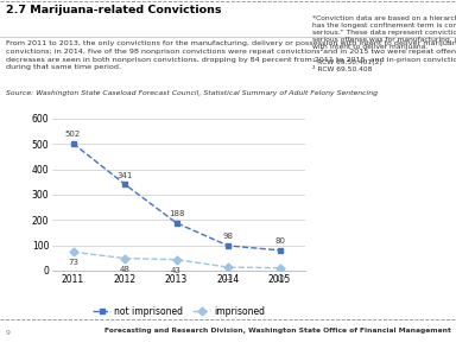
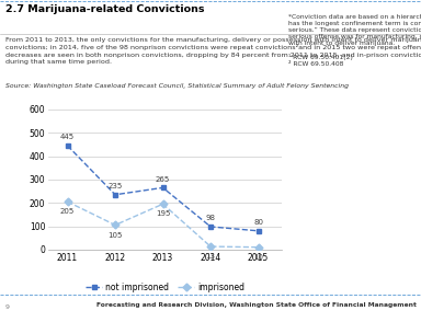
not imprisoned/2011: 502 -> 445
imprisoned/2011: 73 -> 205
not imprisoned/2012: 341 -> 235
imprisoned/2012: 48 -> 105
not imprisoned/2013: 188 -> 265
imprisoned/2013: 43 -> 195
